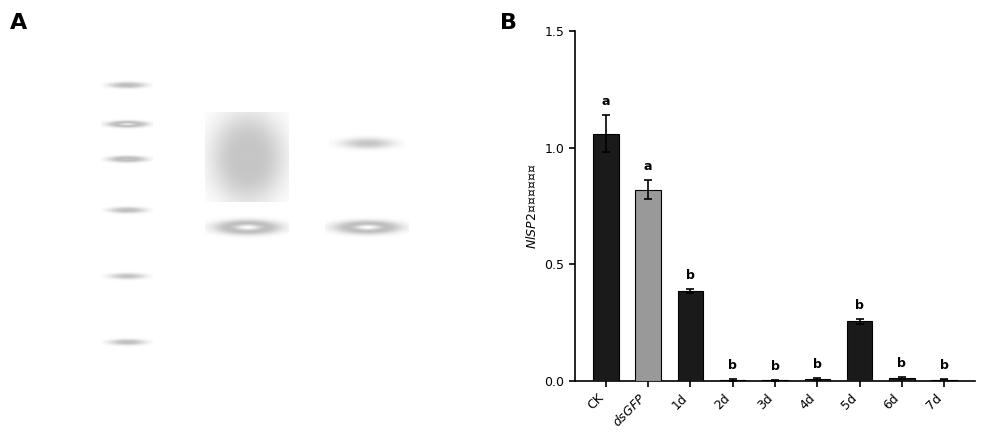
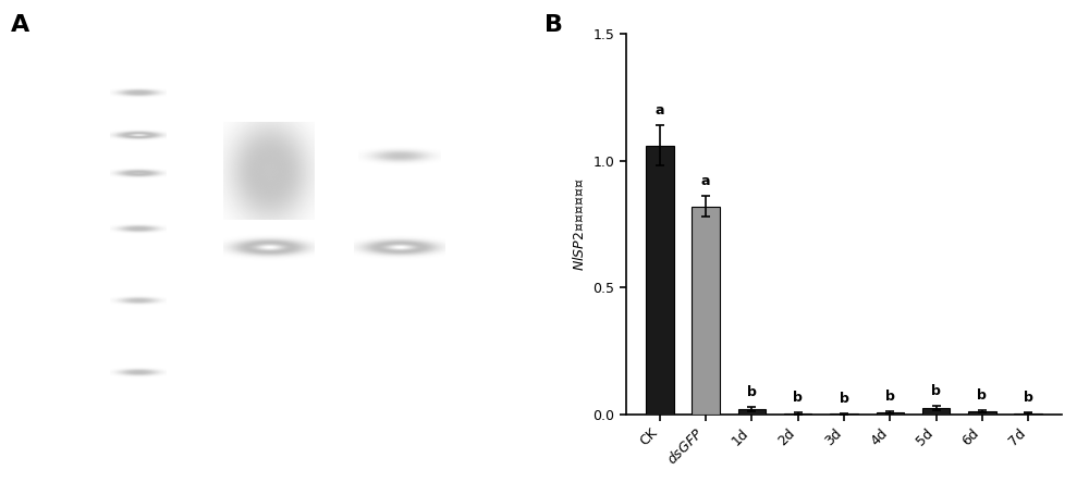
1d: 0.385 -> 0.022
5d: 0.255 -> 0.025
